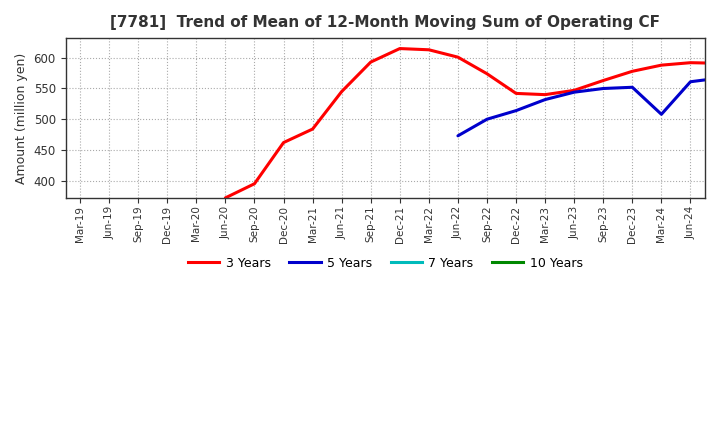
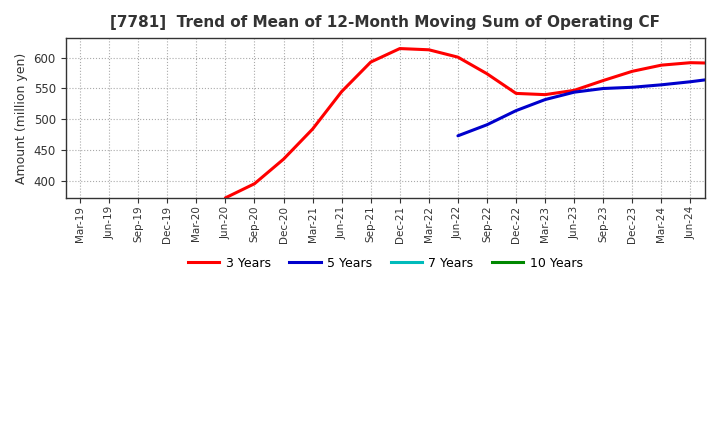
3 Years/Dec-20: 462 -> 435
5 Years/Sep-22: 500 -> 491
5 Years/Mar-24: 508 -> 556
